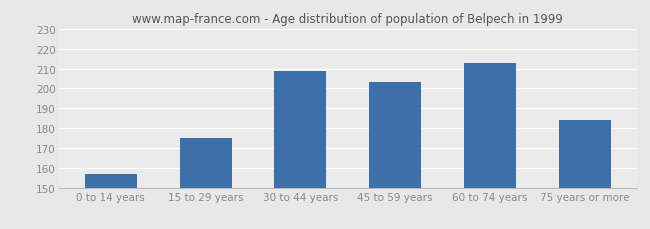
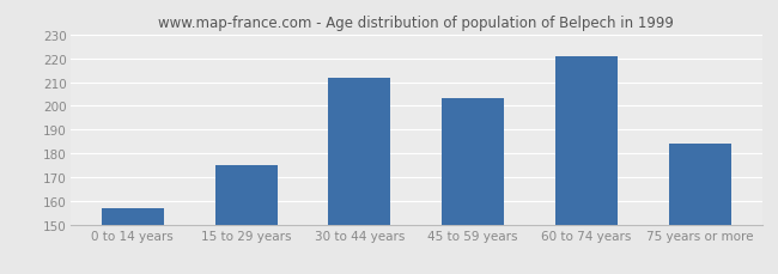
30 to 44 years: 209 -> 212
60 to 74 years: 213 -> 221
